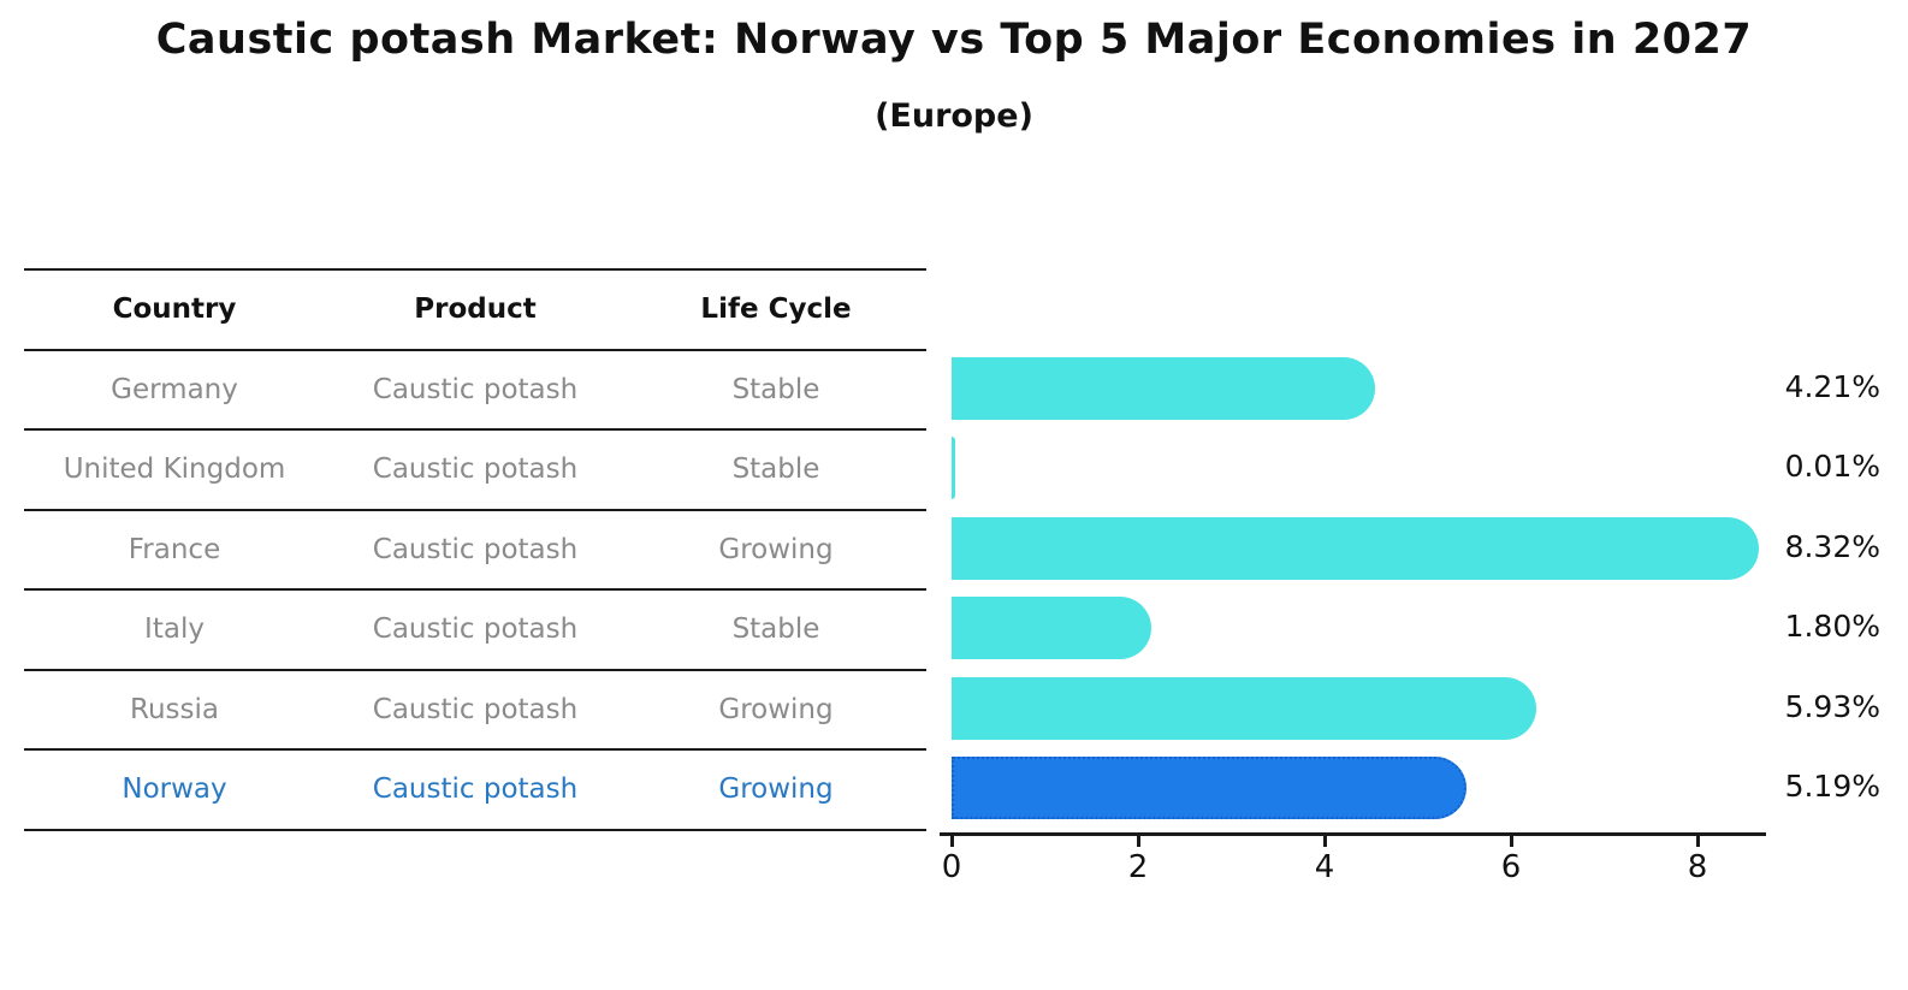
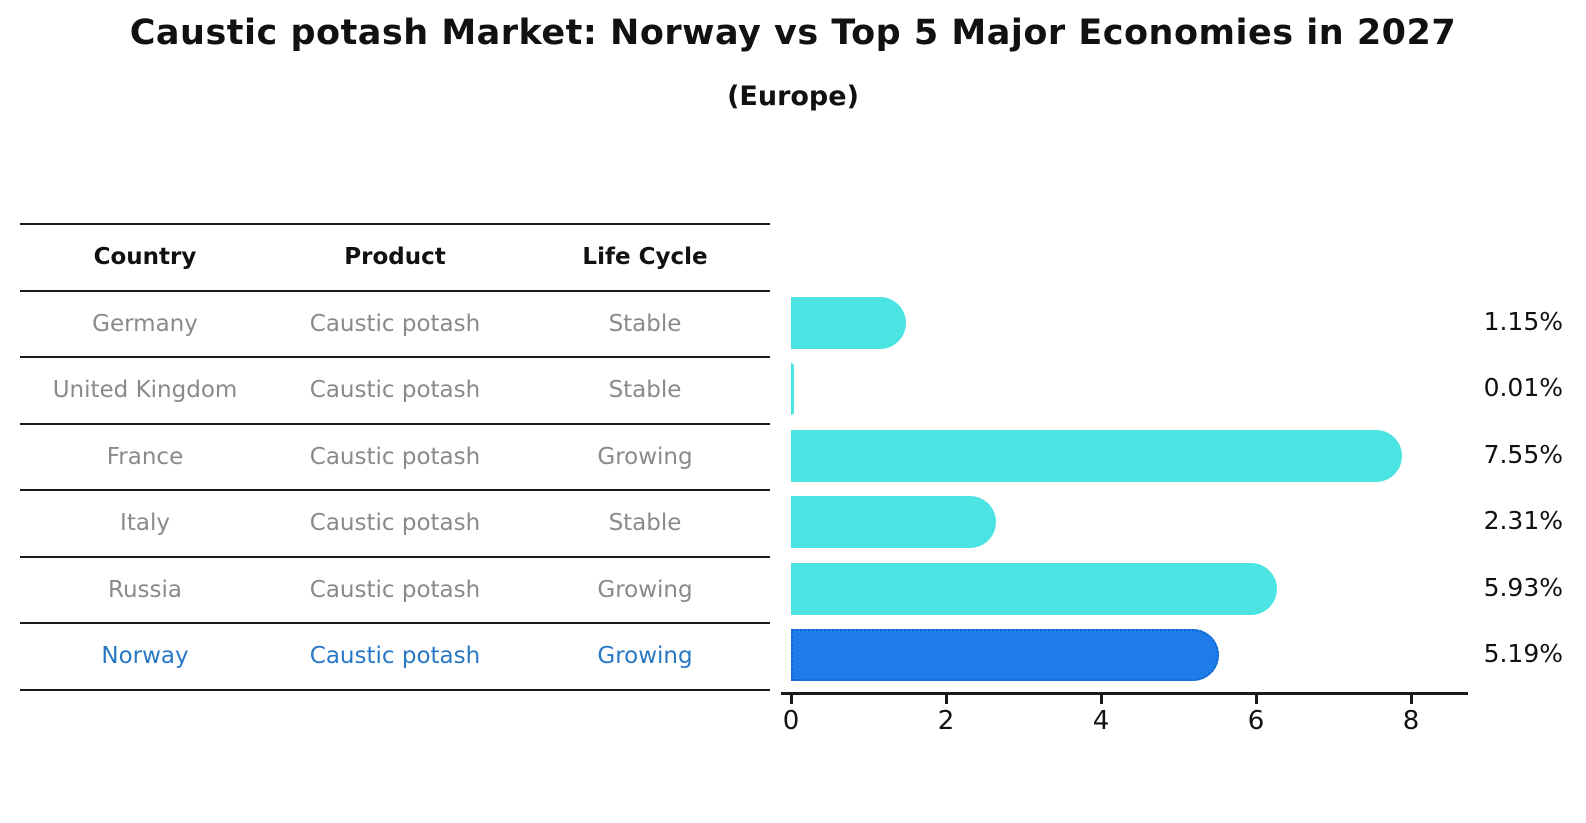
Germany: 4.21% -> 1.15%
France: 8.32% -> 7.55%
Italy: 1.80% -> 2.31%
